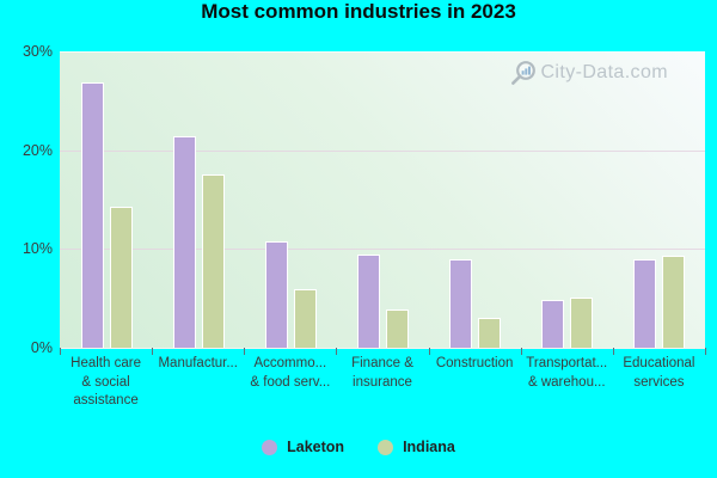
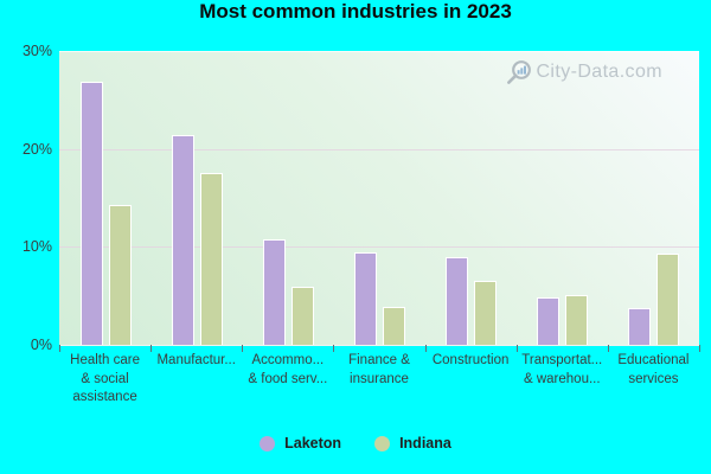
Indiana/Construction: 3% -> 6%
Laketon/Educational services: 9% -> 4%
